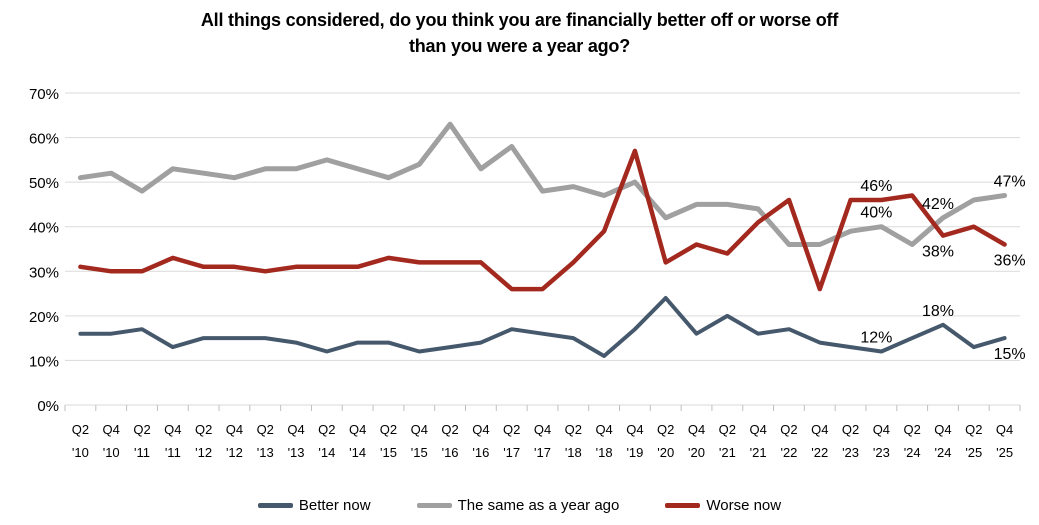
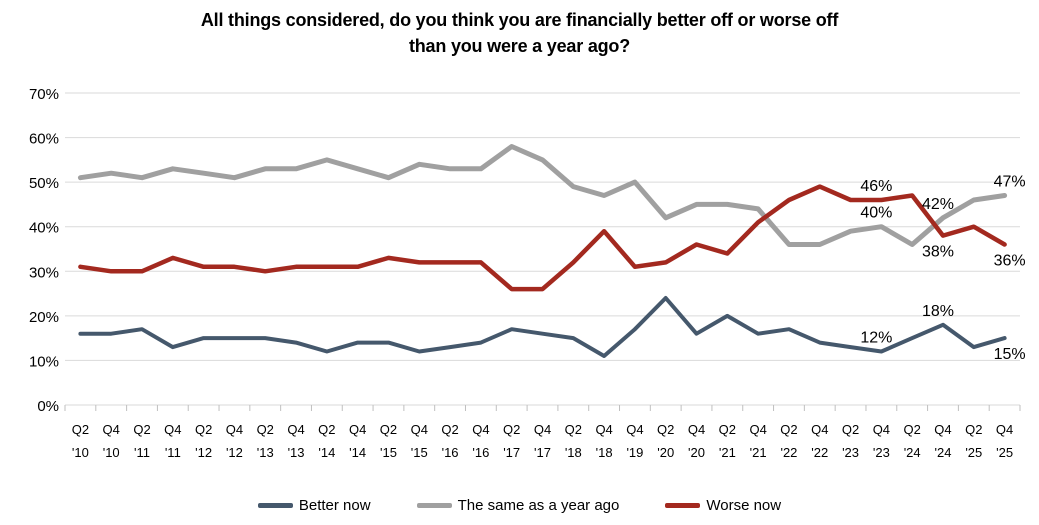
The same as a year ago/Q2 '11: 48% -> 51%
The same as a year ago/Q2 '16: 63% -> 53%
The same as a year ago/Q4 '17: 48% -> 55%
Worse now/Q4 '19: 57% -> 31%
Worse now/Q4 '22: 26% -> 49%
